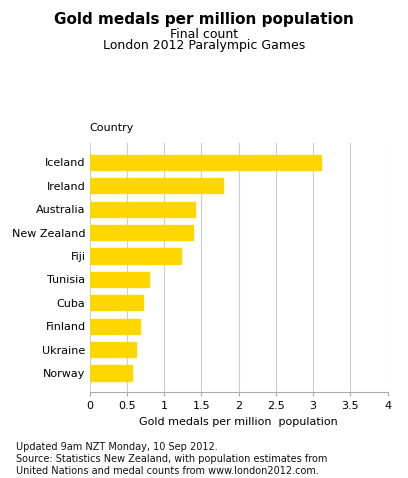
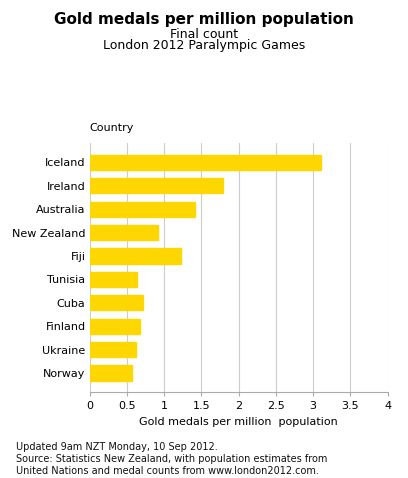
New Zealand: 1.38 -> 0.92
Tunisia: 0.79 -> 0.64
